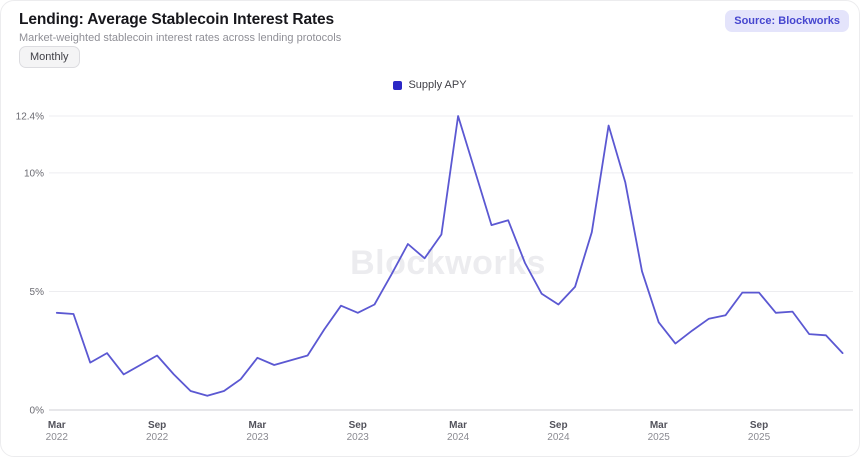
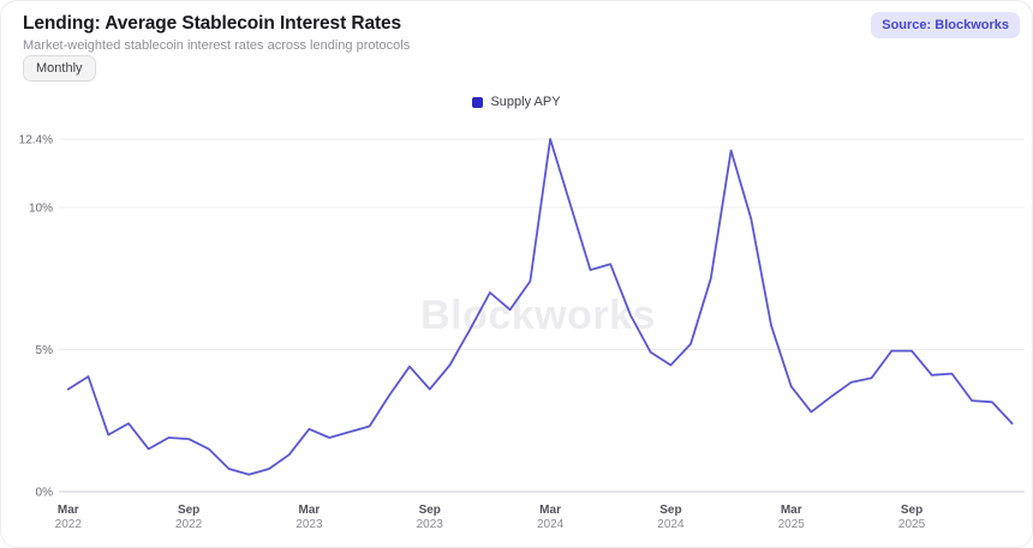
Mar 2022: 4.1% -> 3.6%
Sep 2022: 2.3% -> 1.9%
Sep 2023: 4.1% -> 3.6%
